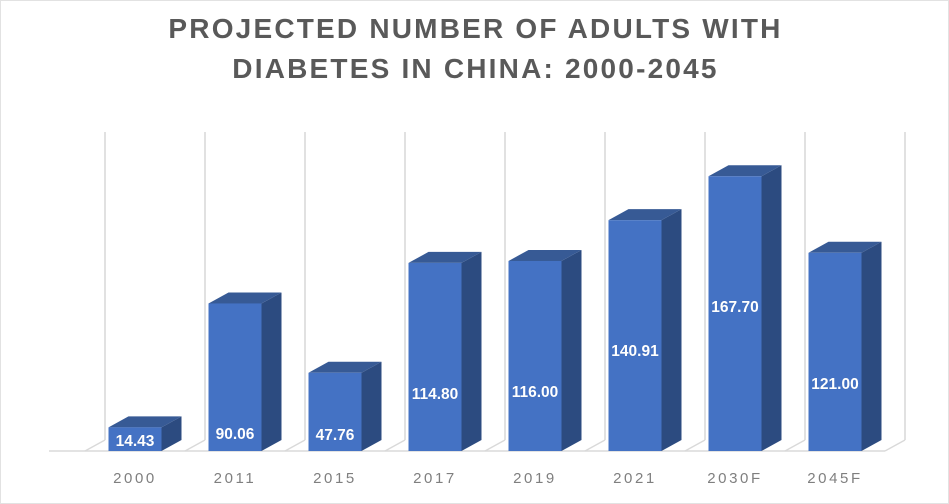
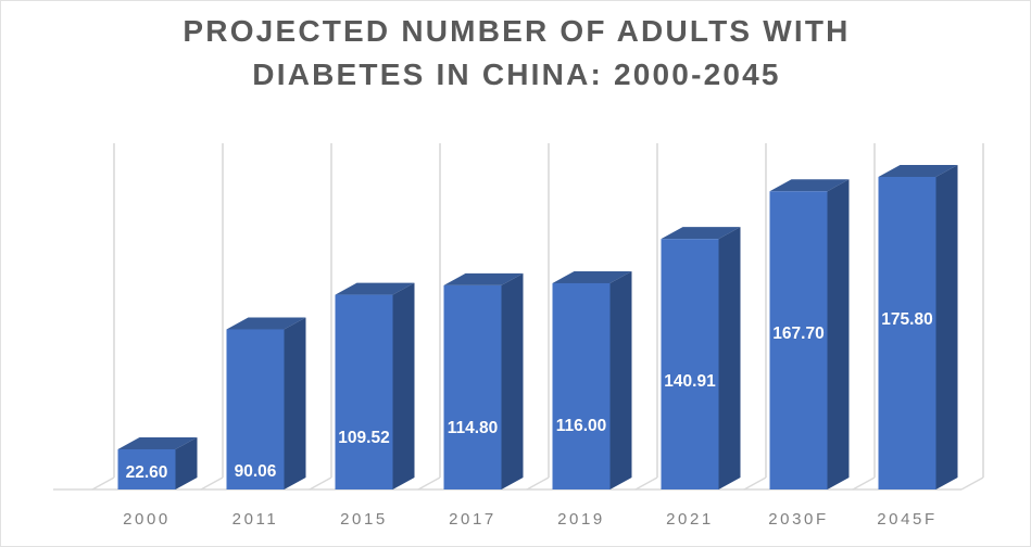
2000: 14.43 -> 22.60
2015: 47.76 -> 109.52
2045F: 121.00 -> 175.80
